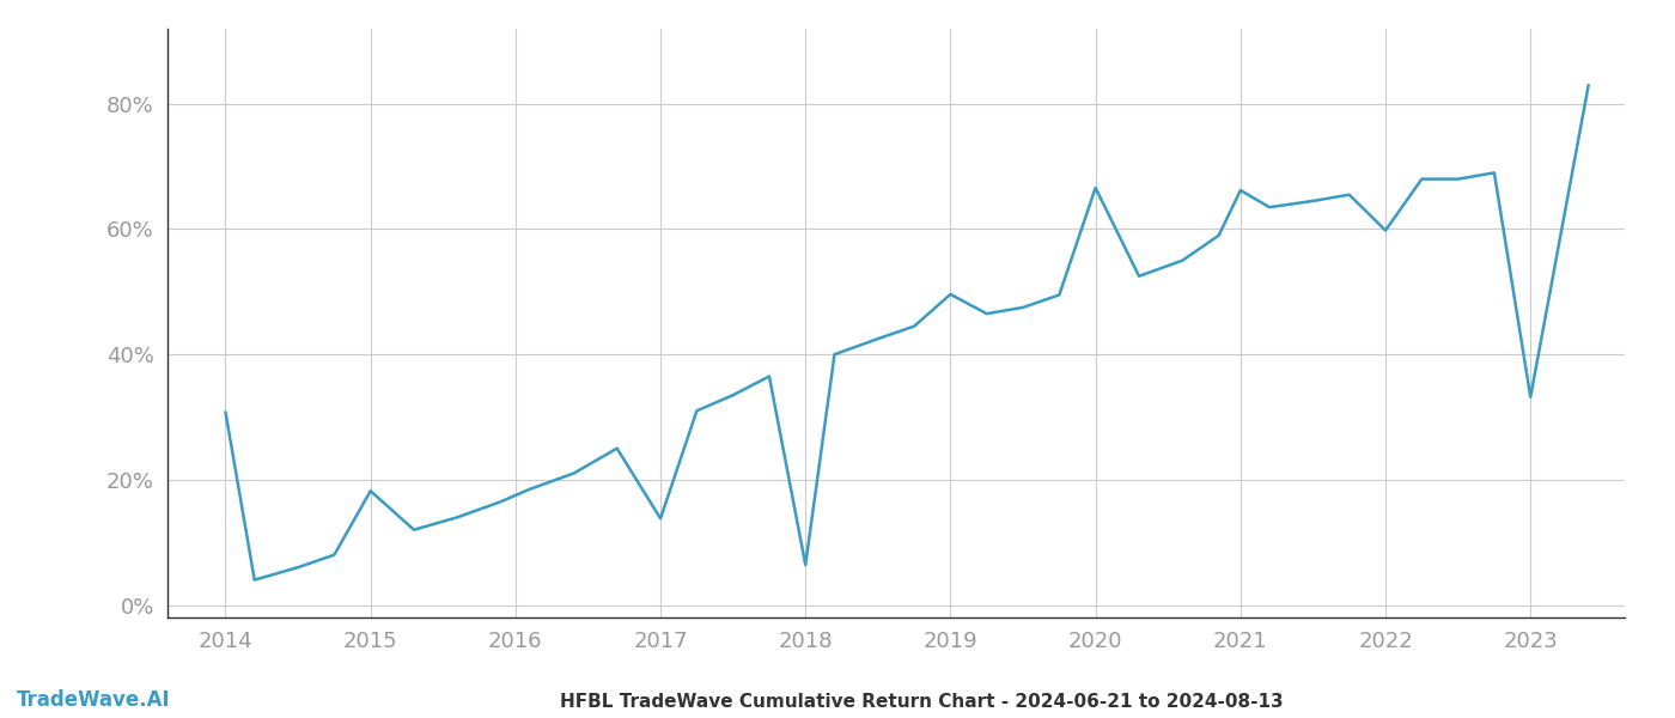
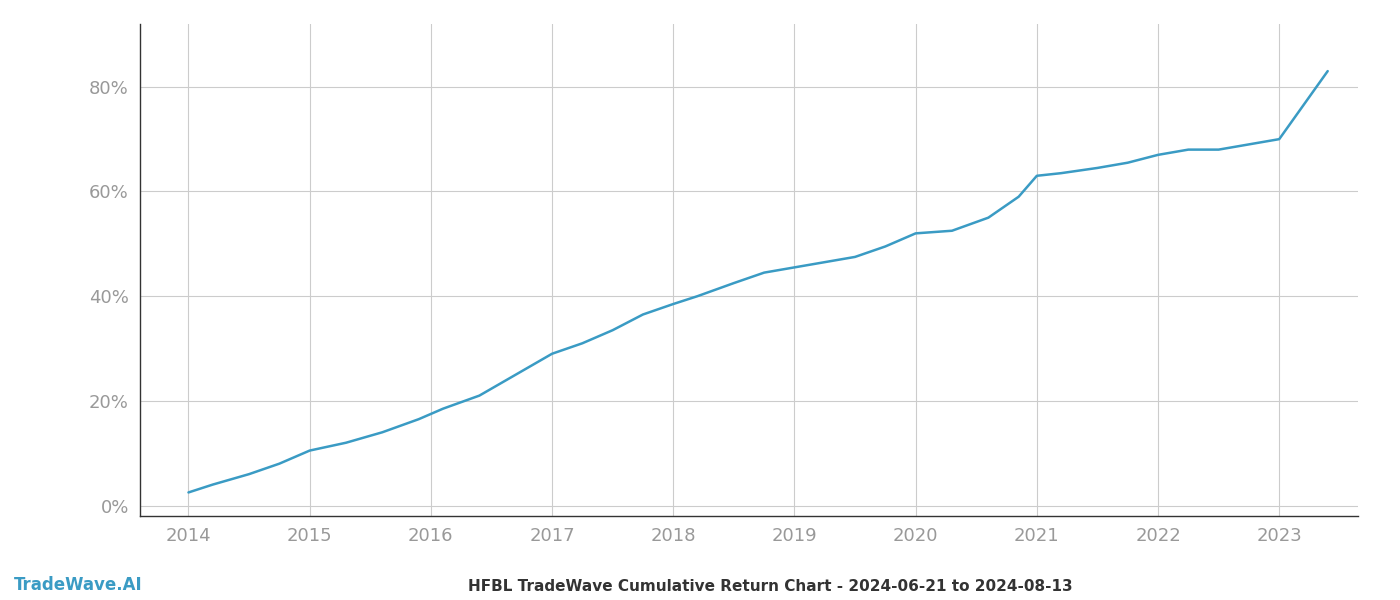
2014: 30.8% -> 2.5%
2015: 18.2% -> 10.5%
2017: 13.8% -> 29.0%
2018: 6.4% -> 38.5%
2019: 49.6% -> 45.5%
2020: 66.6% -> 52.0%
2021: 66.2% -> 63.0%
2022: 59.8% -> 67.0%
2023: 33.2% -> 70.0%
